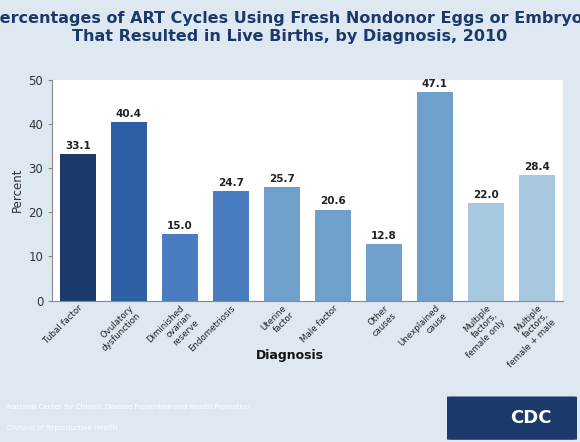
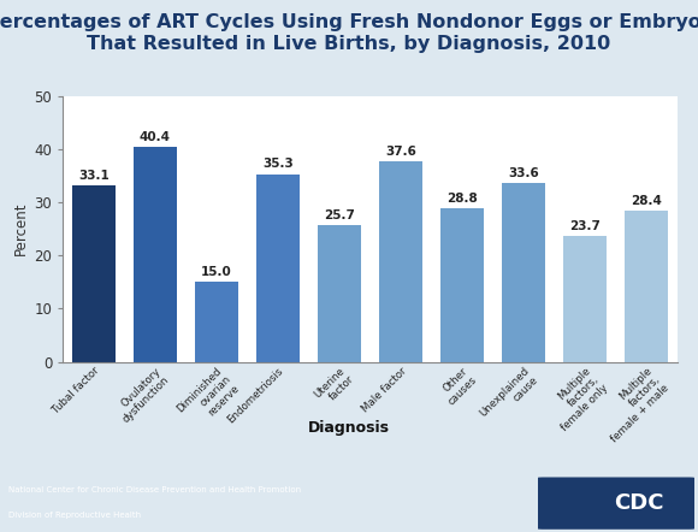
Endometriosis: 24.7 -> 35.3
Male factor: 20.6 -> 37.6
Other causes: 12.8 -> 28.8
Unexplained cause: 47.1 -> 33.6
Multiple factors, female only: 22.0 -> 23.7
